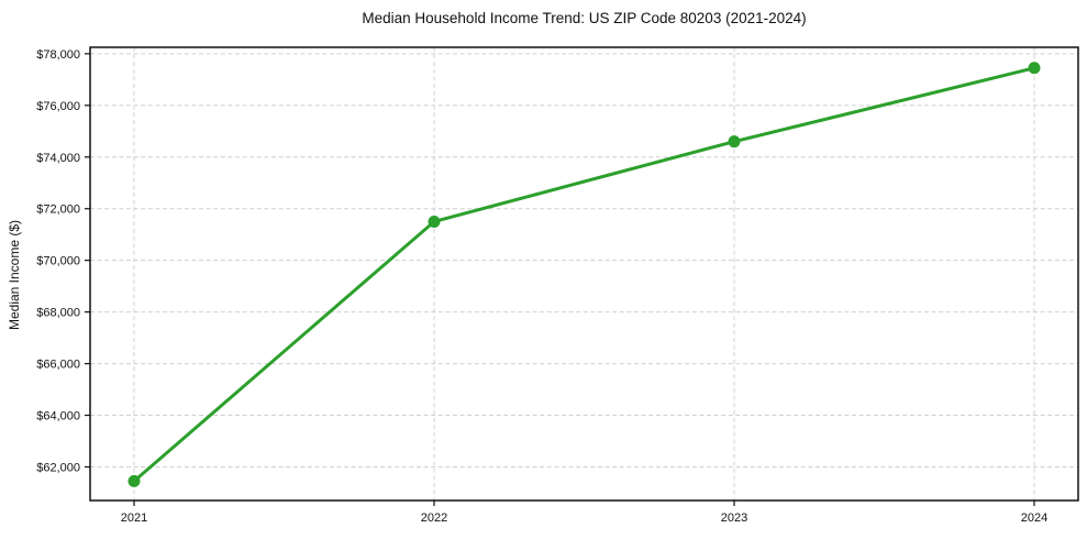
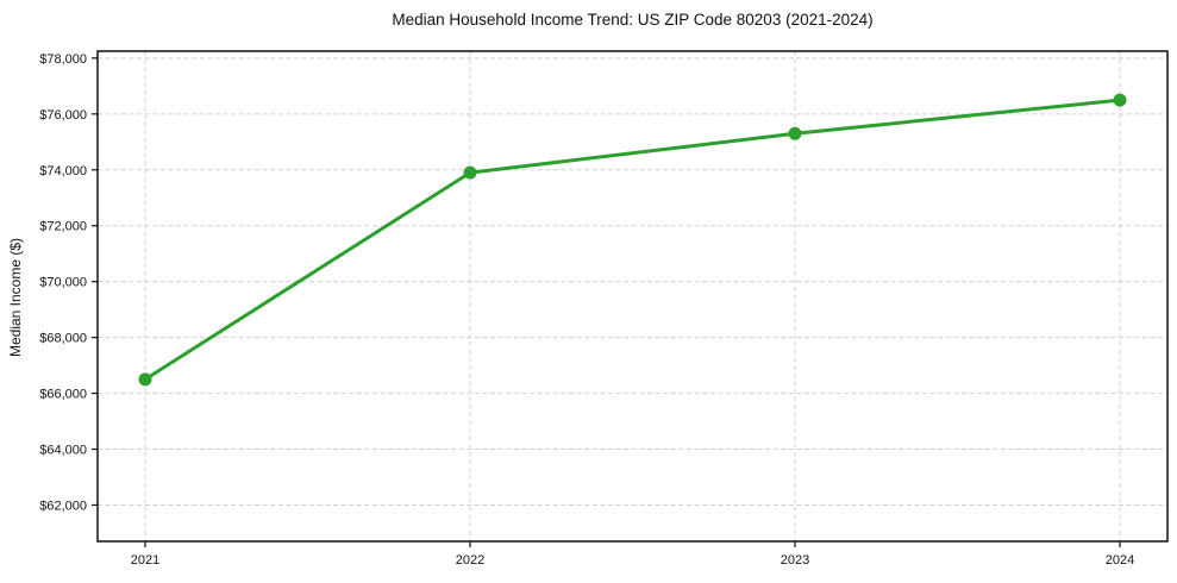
2021: $61400 -> $66500
2022: $71500 -> $73900
2023: $74600 -> $75300
2024: $77400 -> $76500
